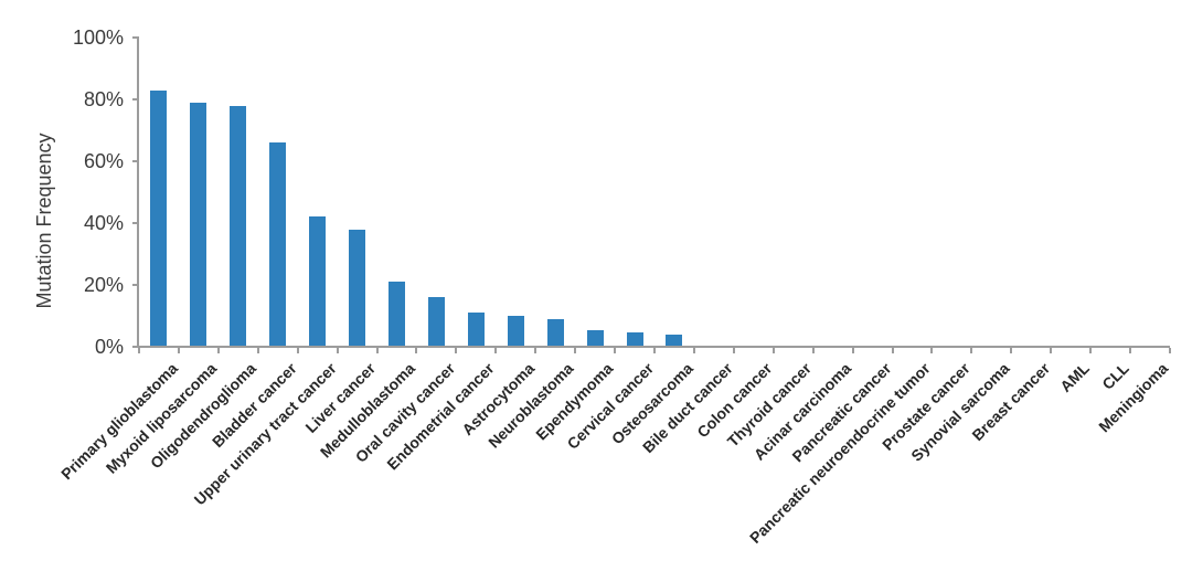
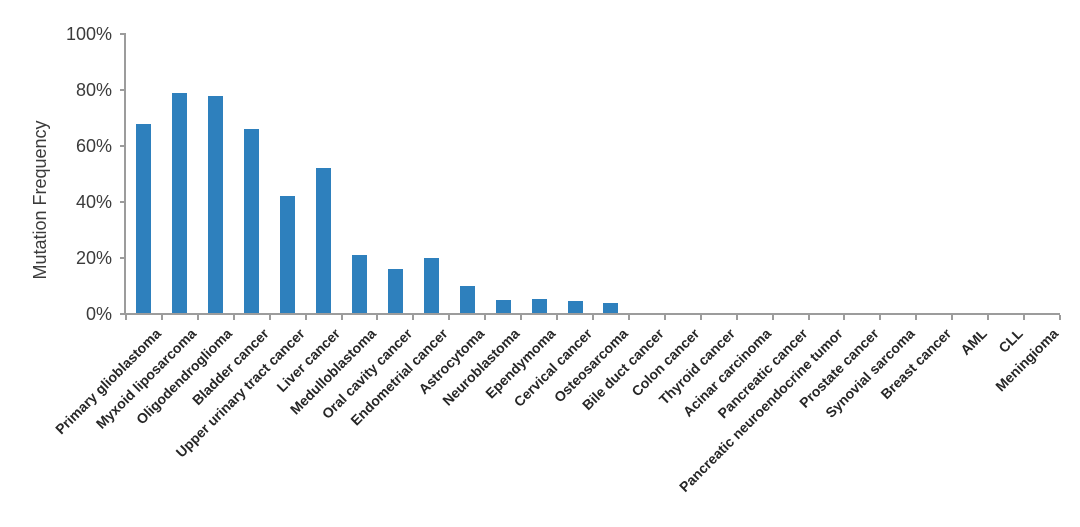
Primary glioblastoma: 83% -> 68%
Liver cancer: 38% -> 52%
Endometrial cancer: 11% -> 20%
Neuroblastoma: 9% -> 5%
